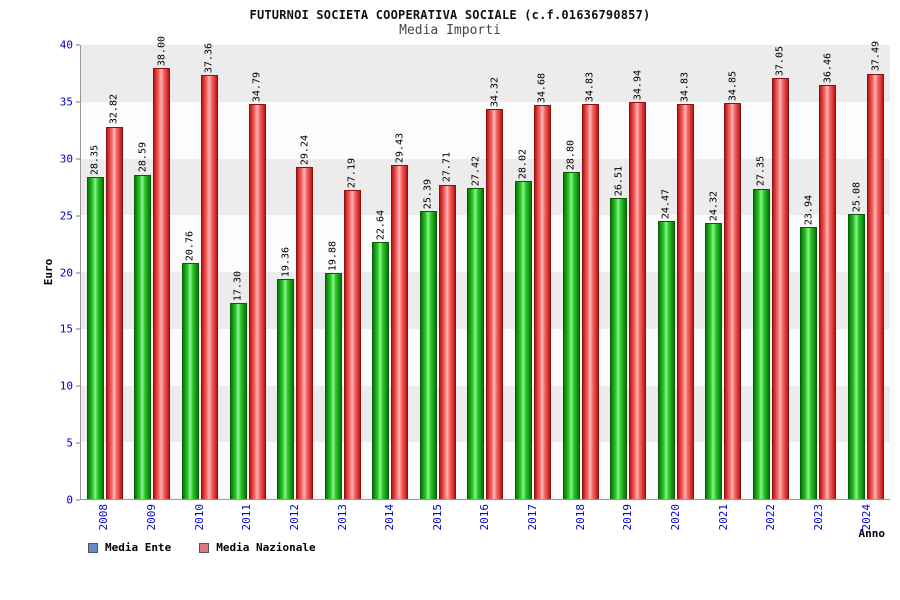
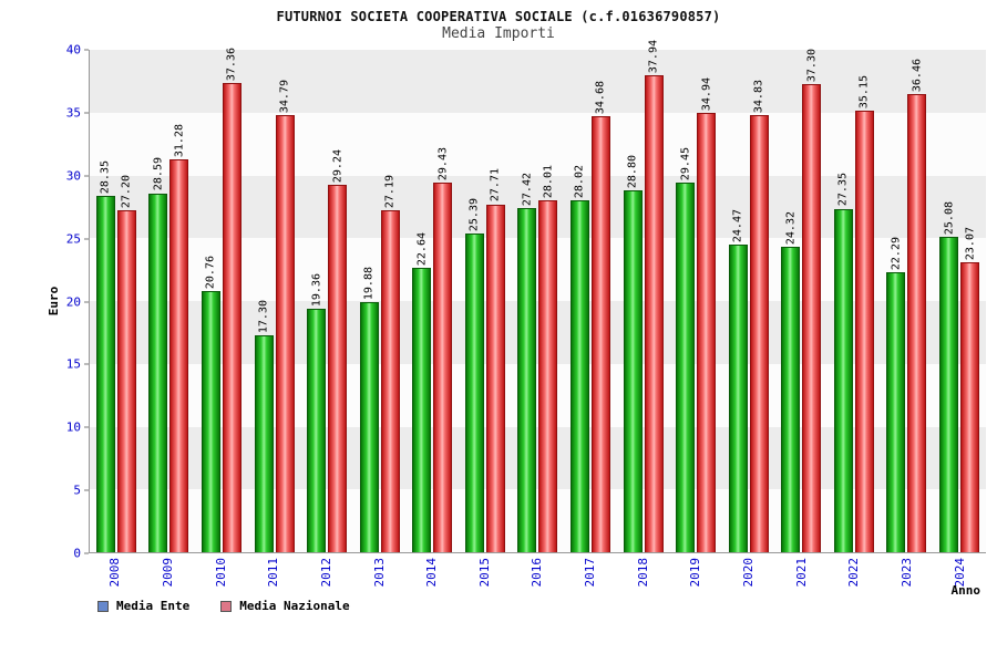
Media Nazionale/2008: 32.82 -> 27.20
Media Nazionale/2009: 38.00 -> 31.28
Media Nazionale/2016: 34.32 -> 28.01
Media Nazionale/2018: 34.83 -> 37.94
Media Ente/2019: 26.51 -> 29.45
Media Nazionale/2021: 34.85 -> 37.30
Media Nazionale/2022: 37.05 -> 35.15
Media Ente/2023: 23.94 -> 22.29
Media Nazionale/2024: 37.49 -> 23.07
